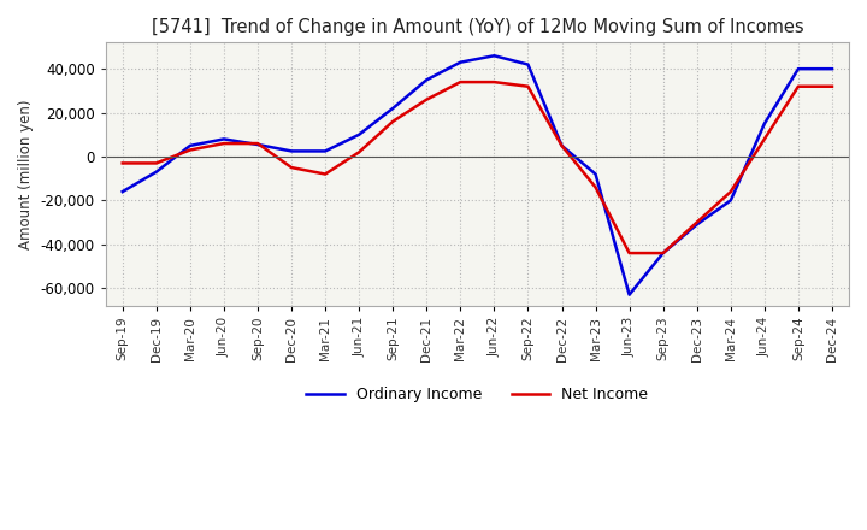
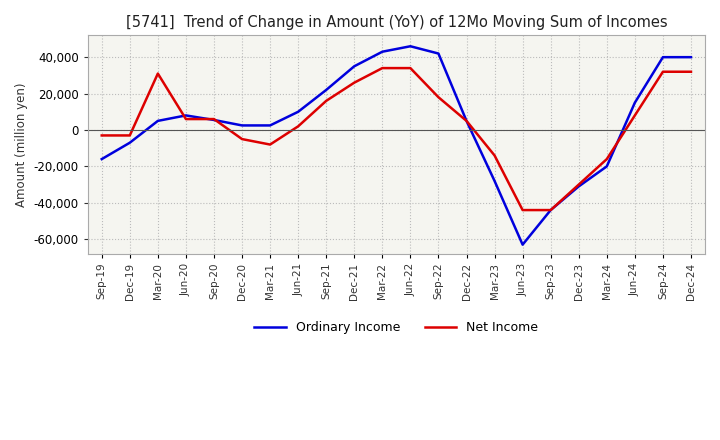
Net Income/Mar-20: 3,000 -> 31,000
Net Income/Sep-22: 32,000 -> 18,000
Ordinary Income/Mar-23: -8,000 -> -28,000
